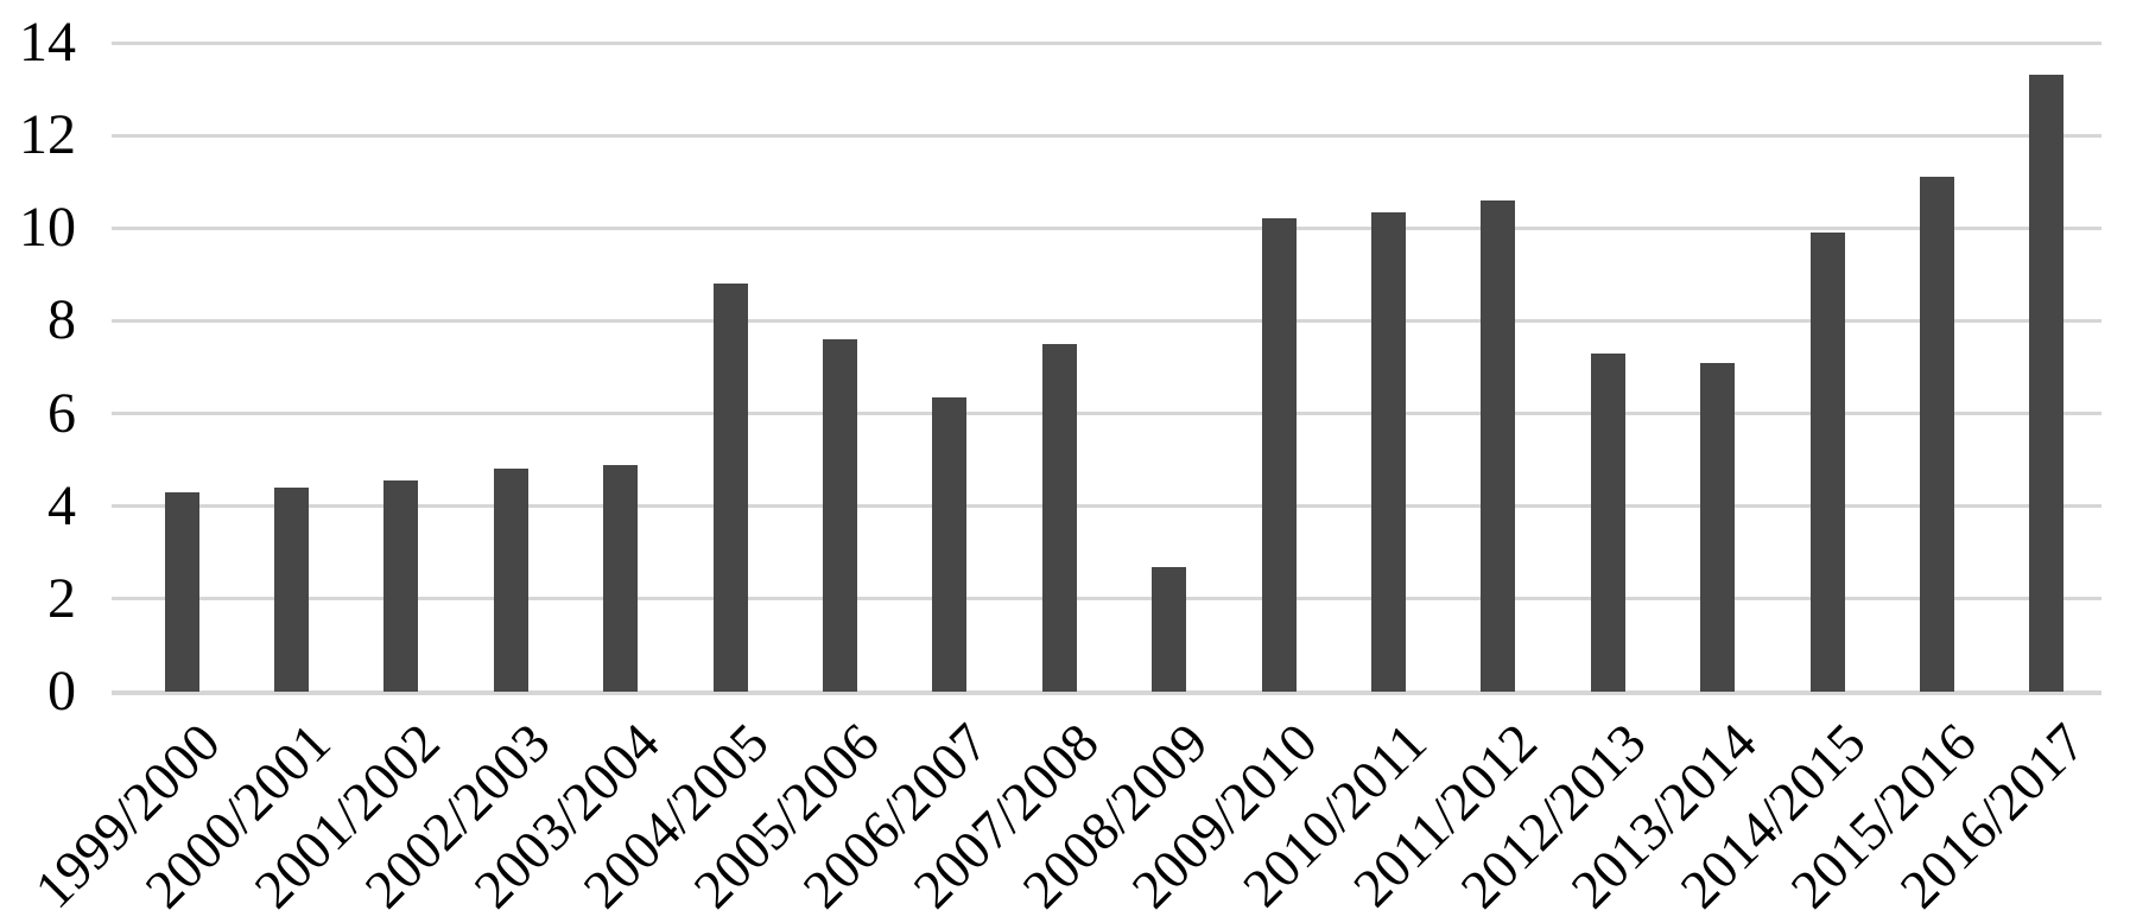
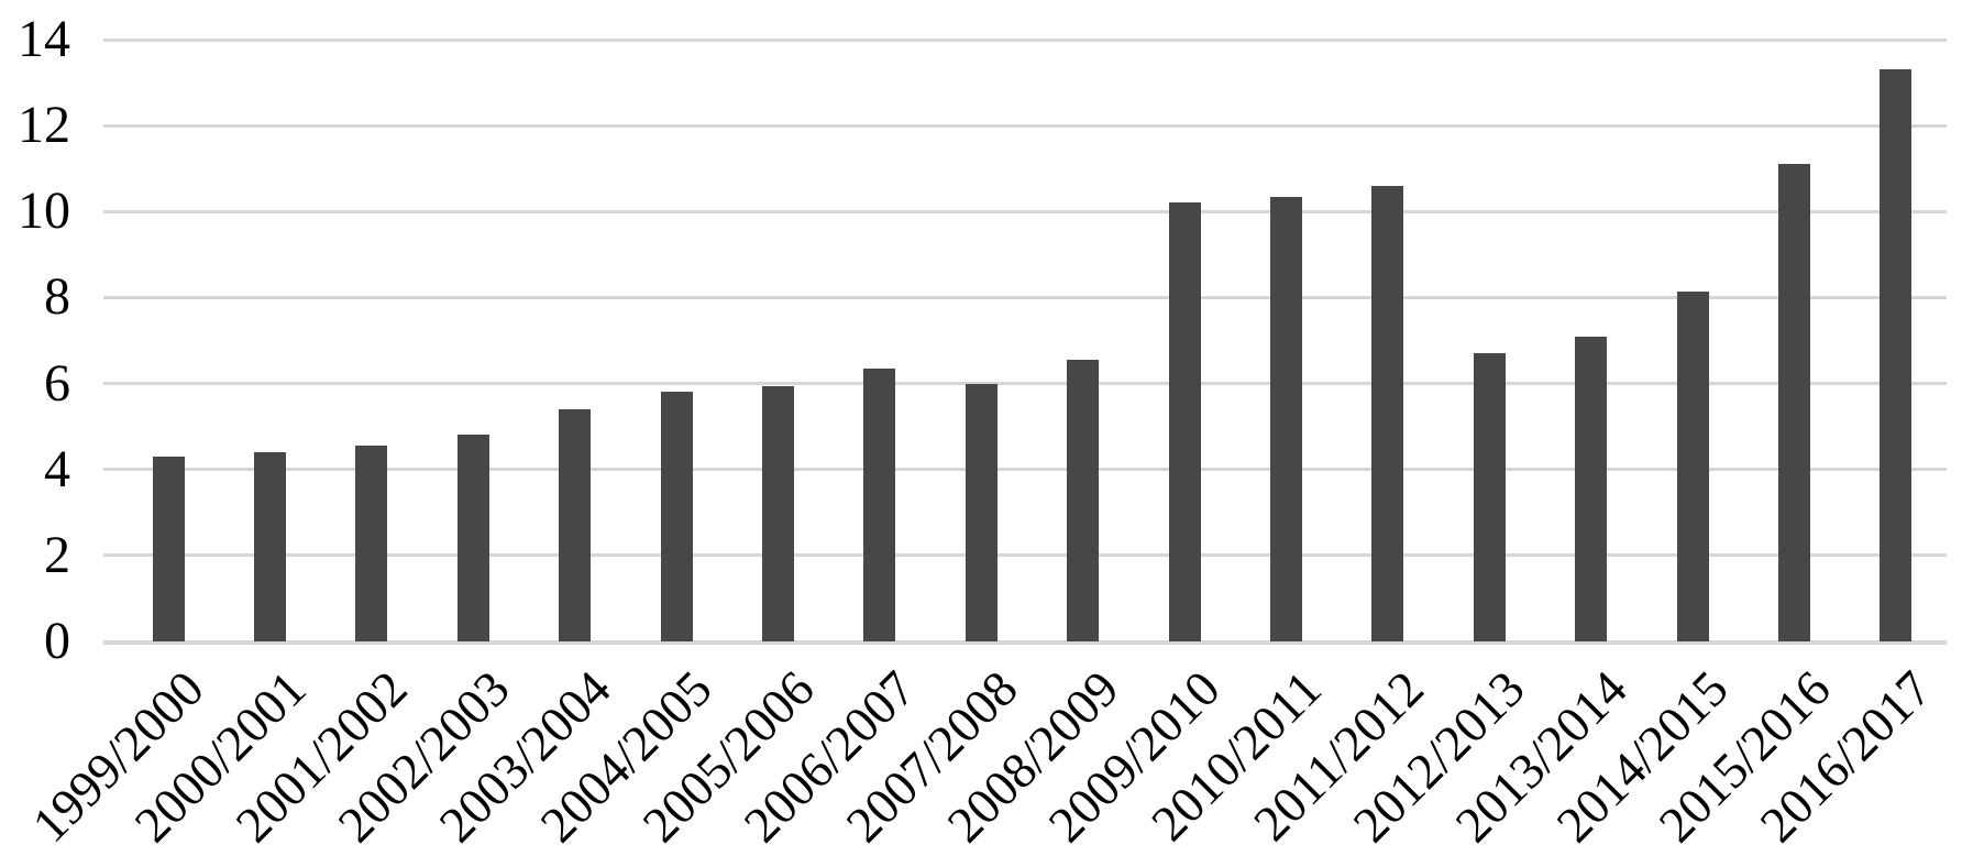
2003/2004: 4.9 -> 5.4
2004/2005: 8.8 -> 5.8
2005/2006: 7.6 -> 6.0
2007/2008: 7.5 -> 6.0
2008/2009: 2.7 -> 6.5
2012/2013: 7.3 -> 6.7
2014/2015: 9.9 -> 8.2
